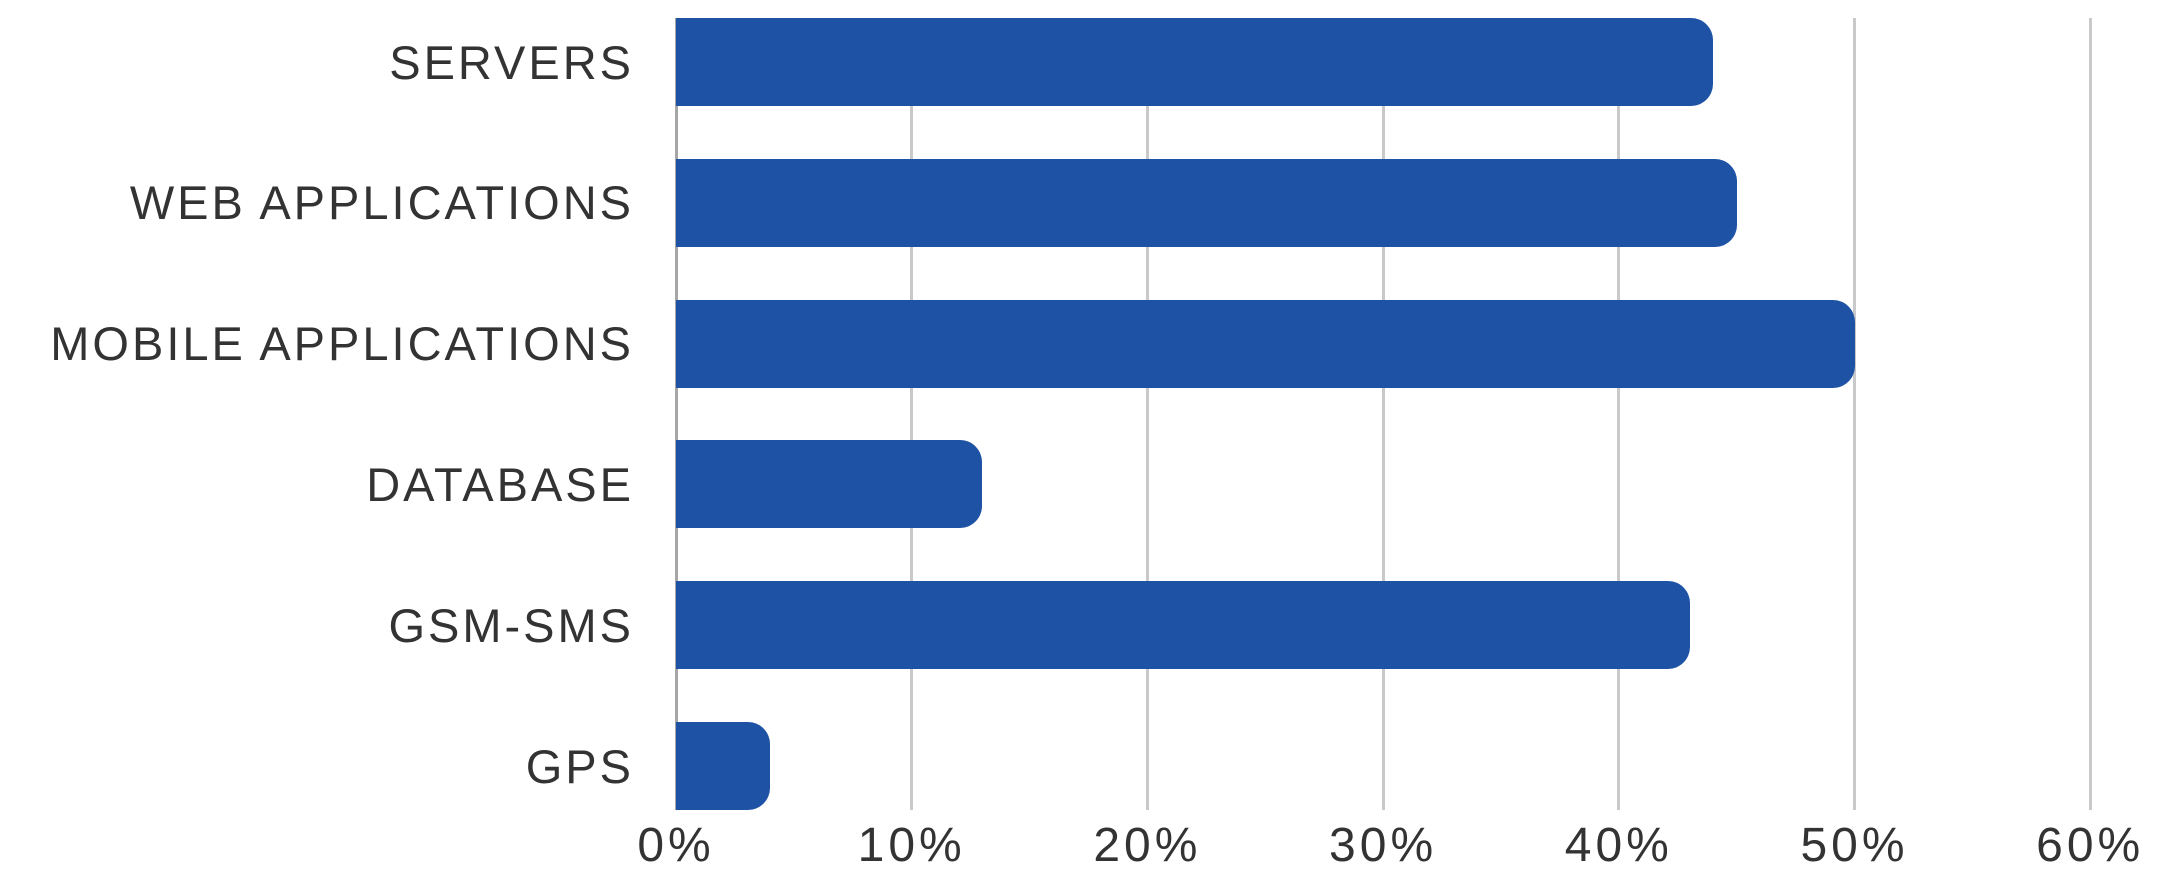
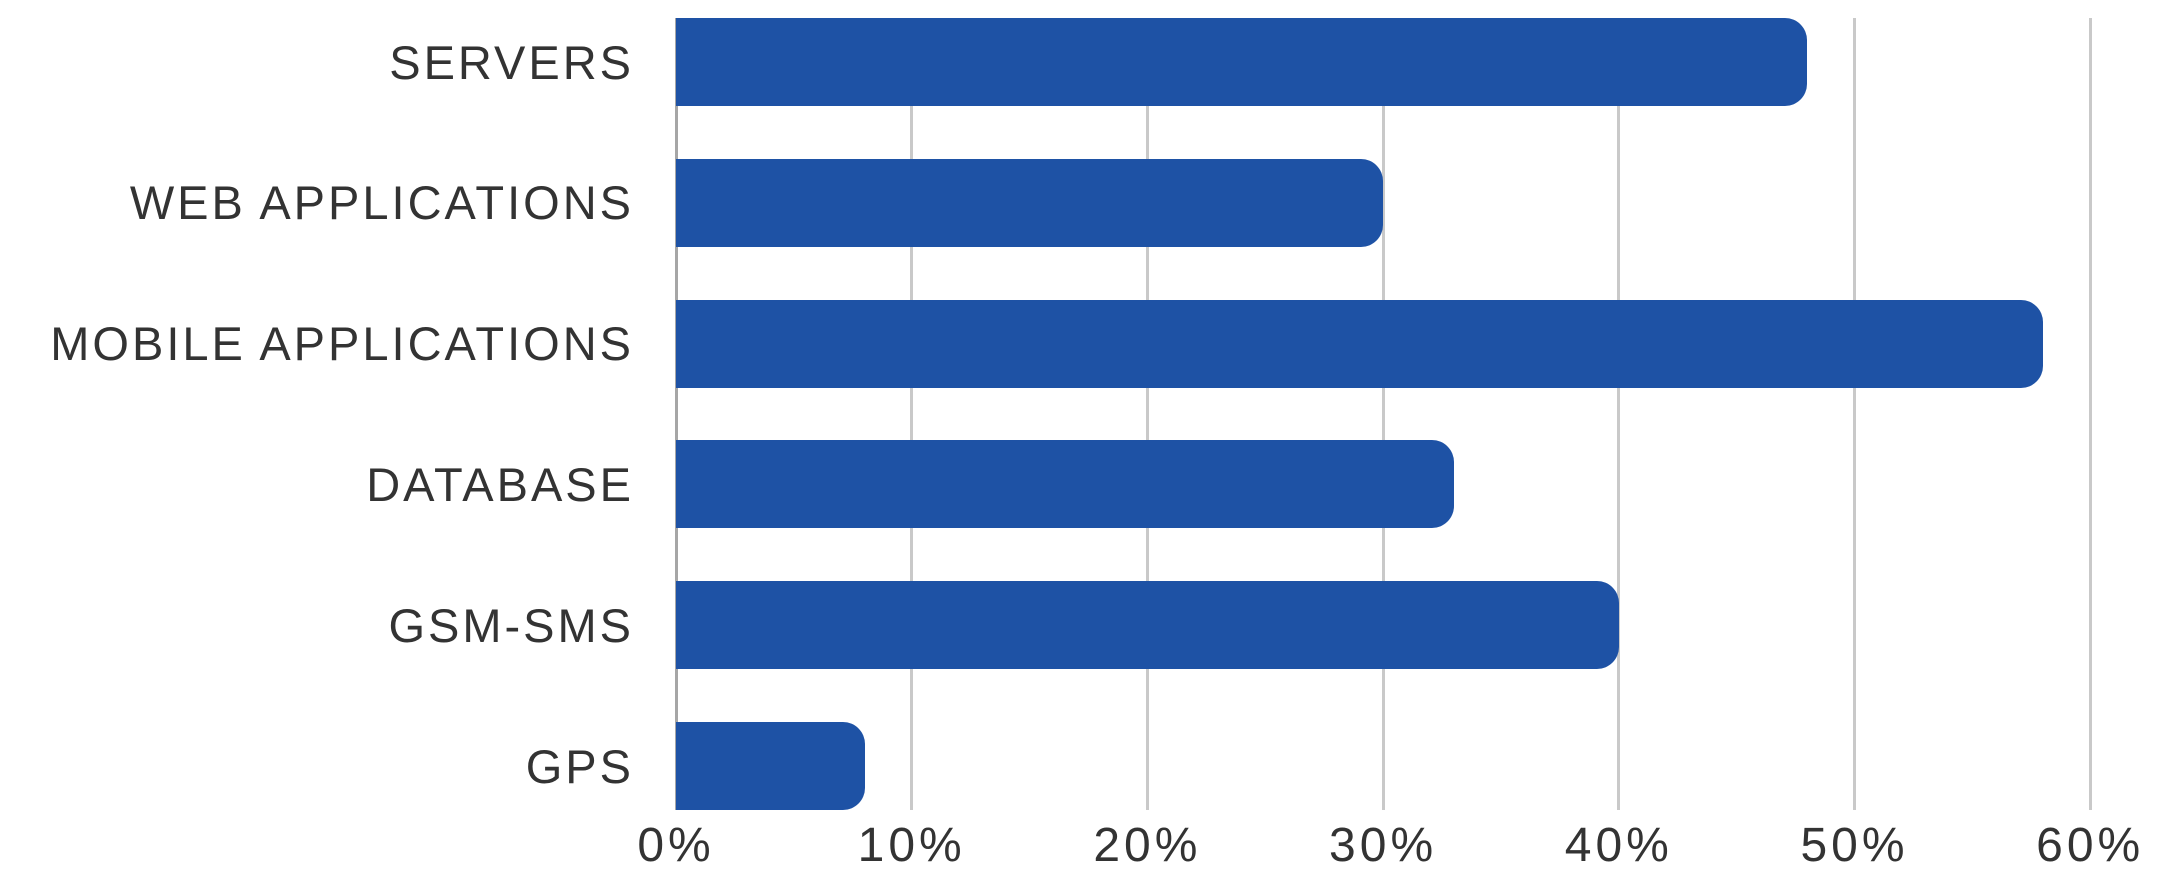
SERVERS: 44% -> 48%
WEB APPLICATIONS: 45% -> 30%
MOBILE APPLICATIONS: 50% -> 58%
DATABASE: 13% -> 33%
GSM-SMS: 43% -> 40%
GPS: 4% -> 8%
